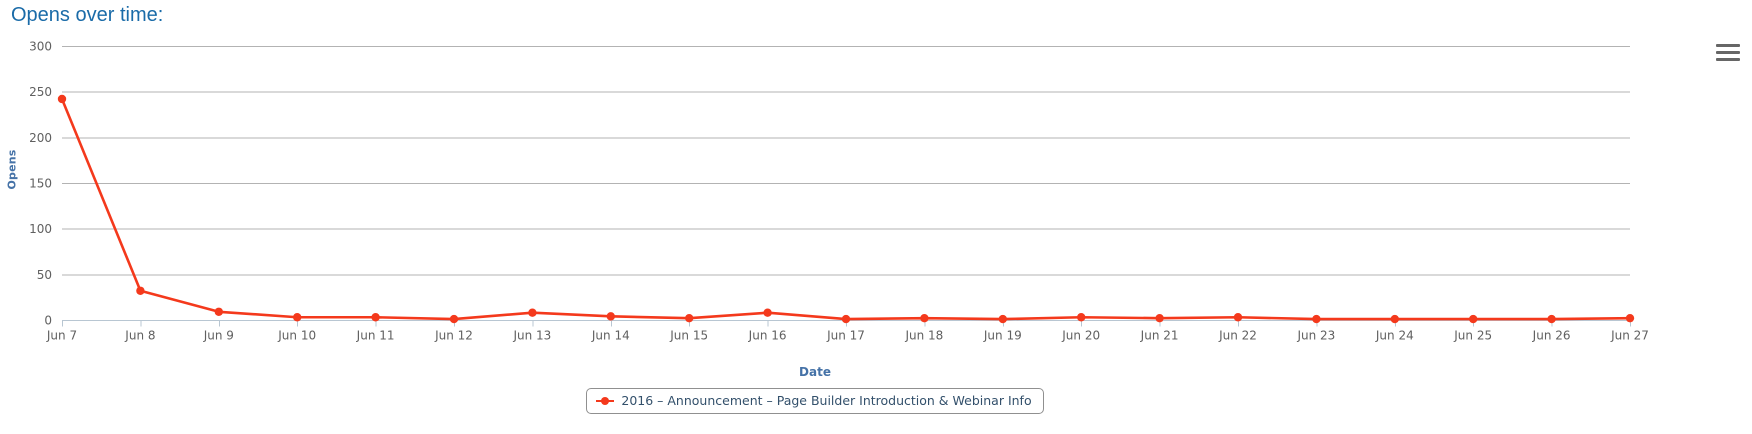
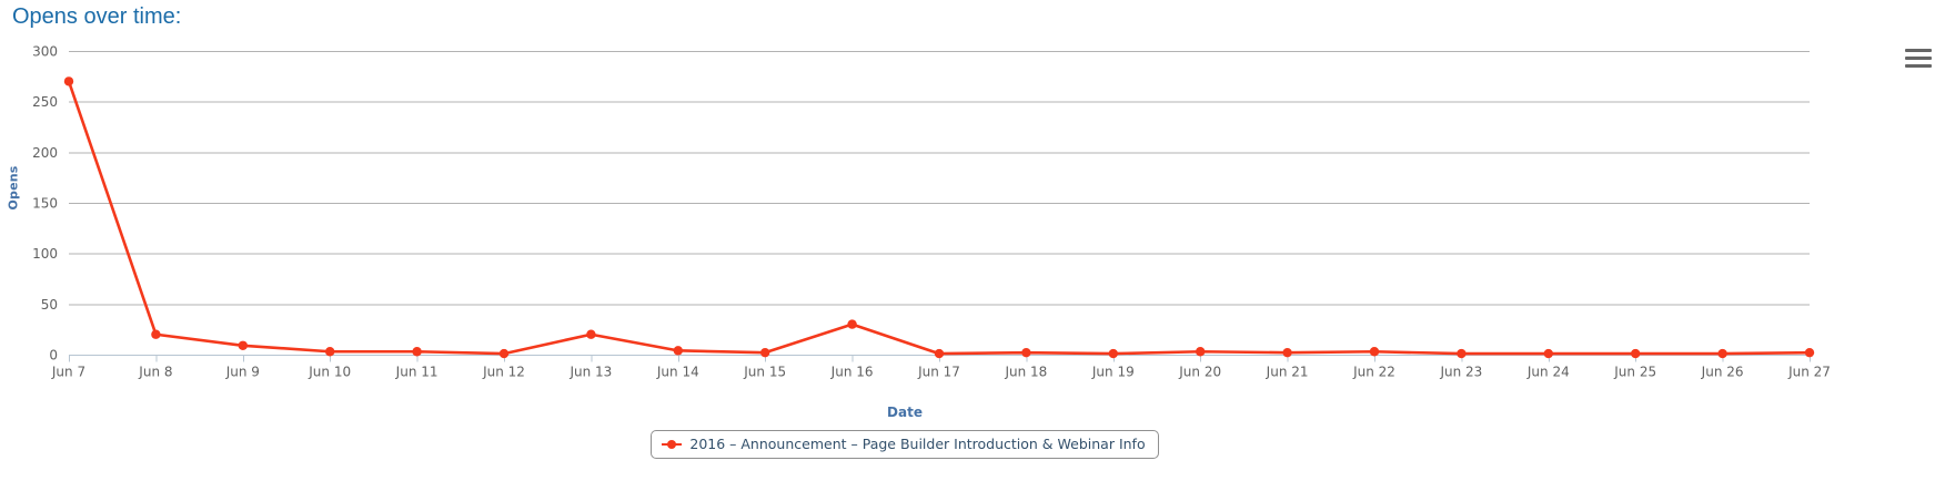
Jun 7: 240 -> 270
Jun 8: 30 -> 20
Jun 13: 10 -> 20
Jun 16: 10 -> 30
